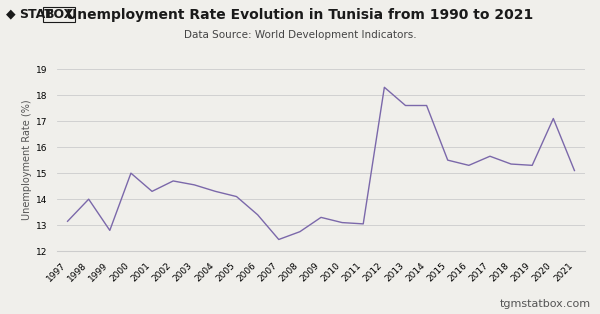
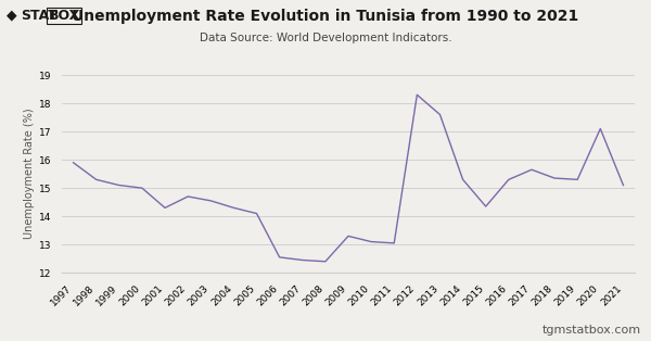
1997: 13.15 -> 15.90
1998: 14.00 -> 15.30
1999: 12.80 -> 15.10
2006: 13.40 -> 12.55
2008: 12.75 -> 12.40
2014: 17.60 -> 15.30
2015: 15.50 -> 14.35
